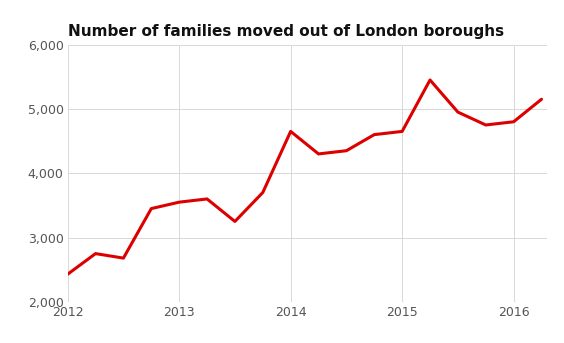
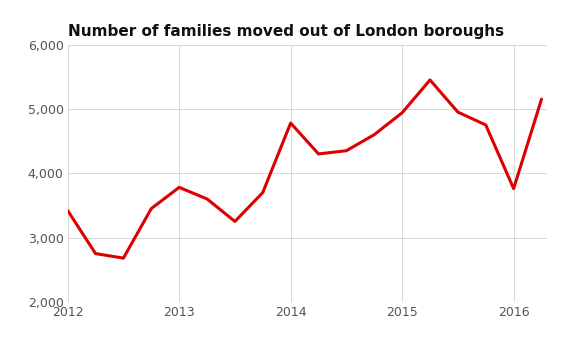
2012: 2,430 -> 3,420
2013: 3,550 -> 3,780
2014: 4,650 -> 4,780
2015: 4,650 -> 4,940
2016: 4,800 -> 3,760
